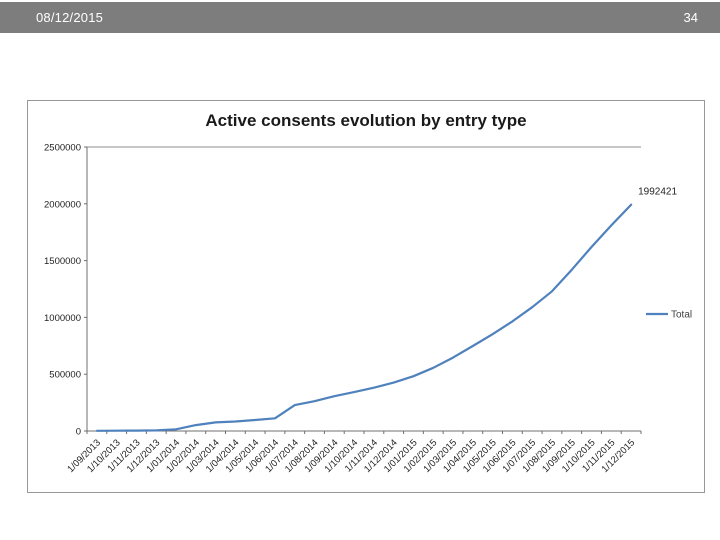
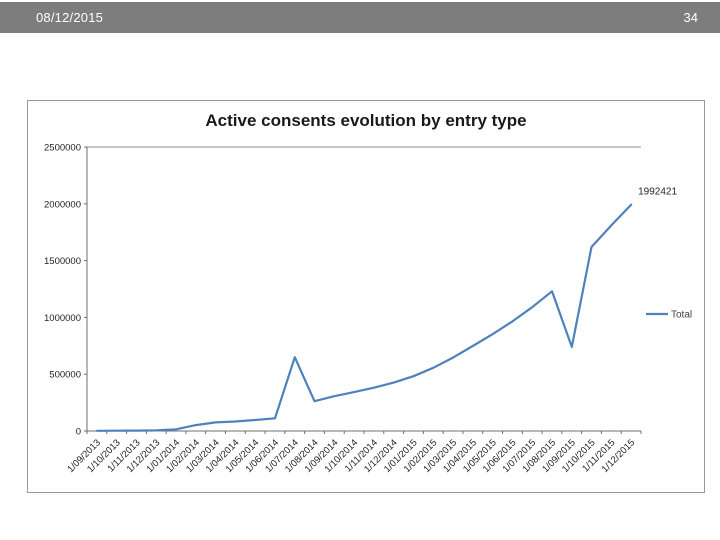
1/07/2014: 230000 -> 650000
1/09/2015: 1420000 -> 740000
